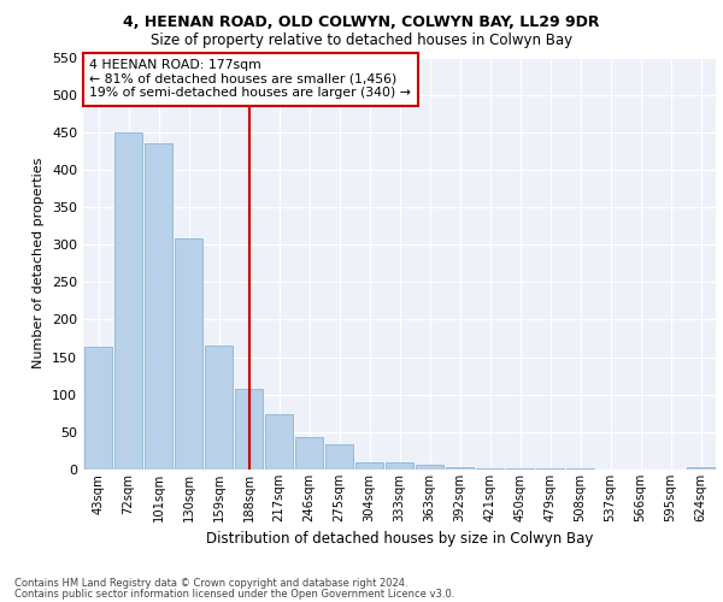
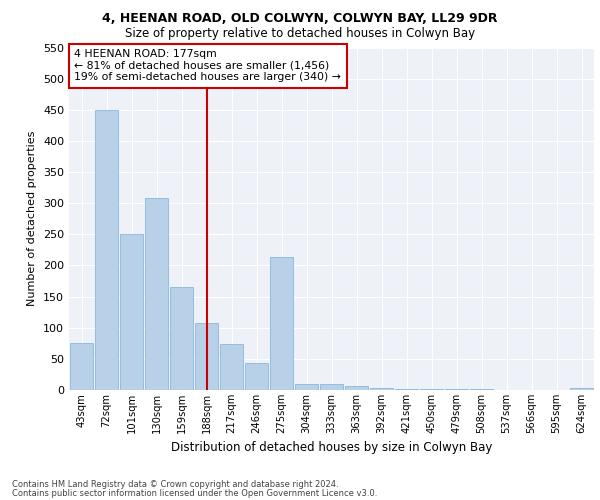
43sqm: 163 -> 76
101sqm: 435 -> 250
275sqm: 33 -> 214
